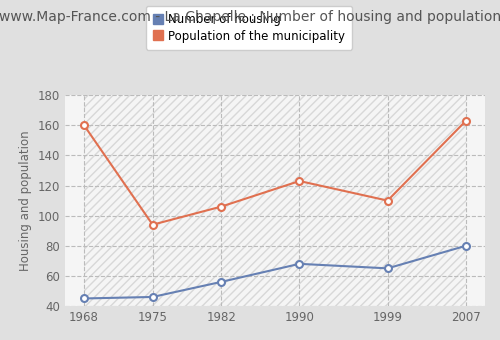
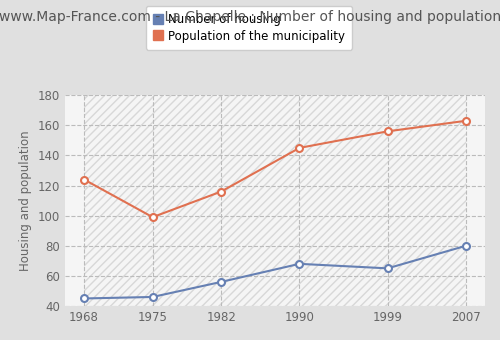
Population of the municipality/1968: 160 -> 124
Population of the municipality/1975: 94 -> 99
Population of the municipality/1982: 106 -> 116
Population of the municipality/1990: 123 -> 145
Population of the municipality/1999: 110 -> 156
